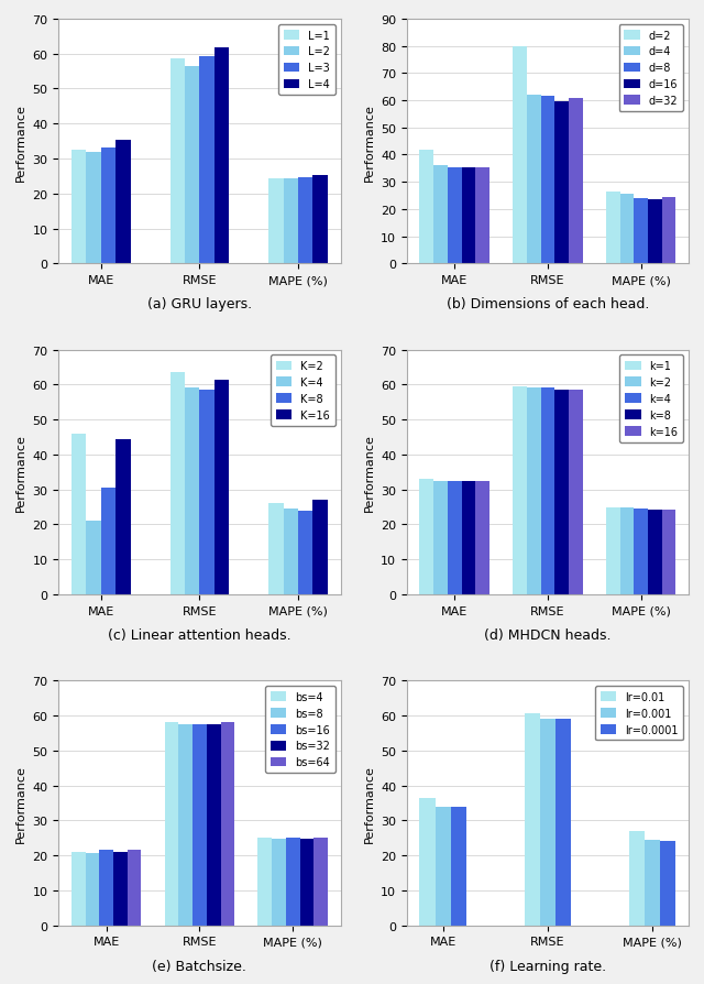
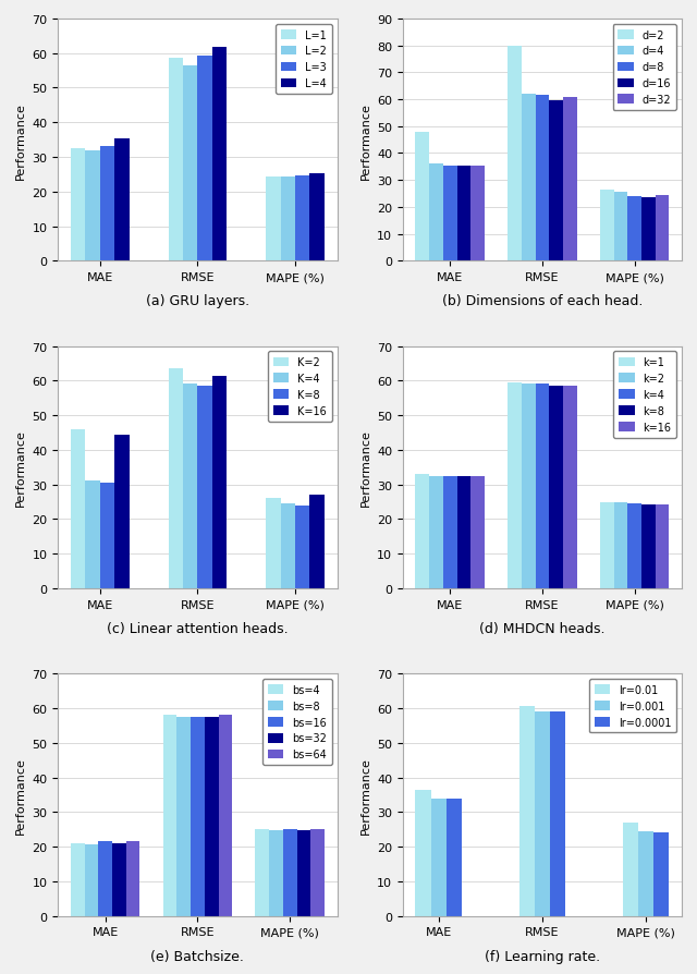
(b) Dimensions of each head./d=2/MAE: 42.0 -> 48.0
(c) Linear attention heads./K=4/MAE: 21.0 -> 31.0
